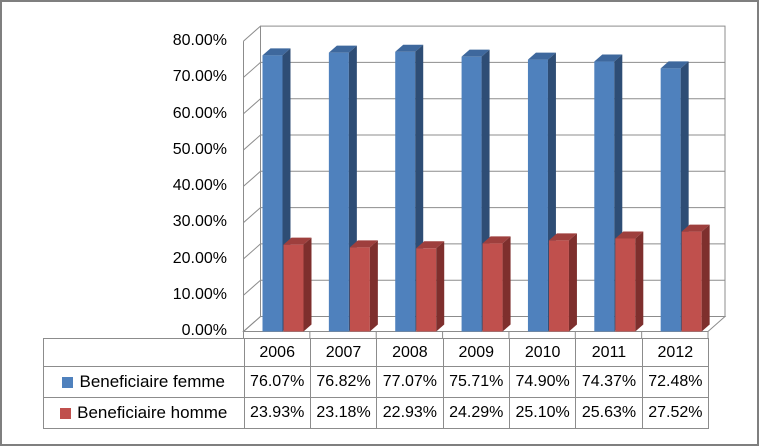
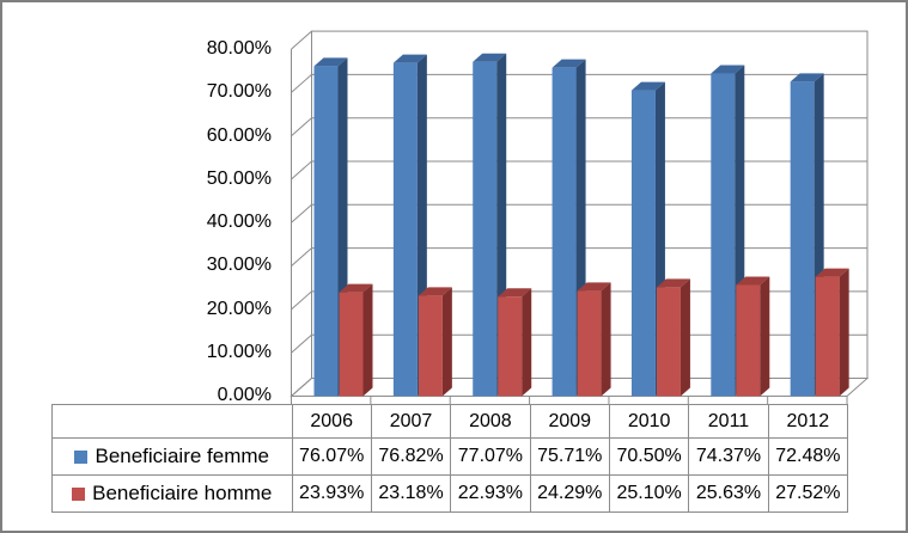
Beneficiaire femme/2010: 74.90% -> 70.50%
